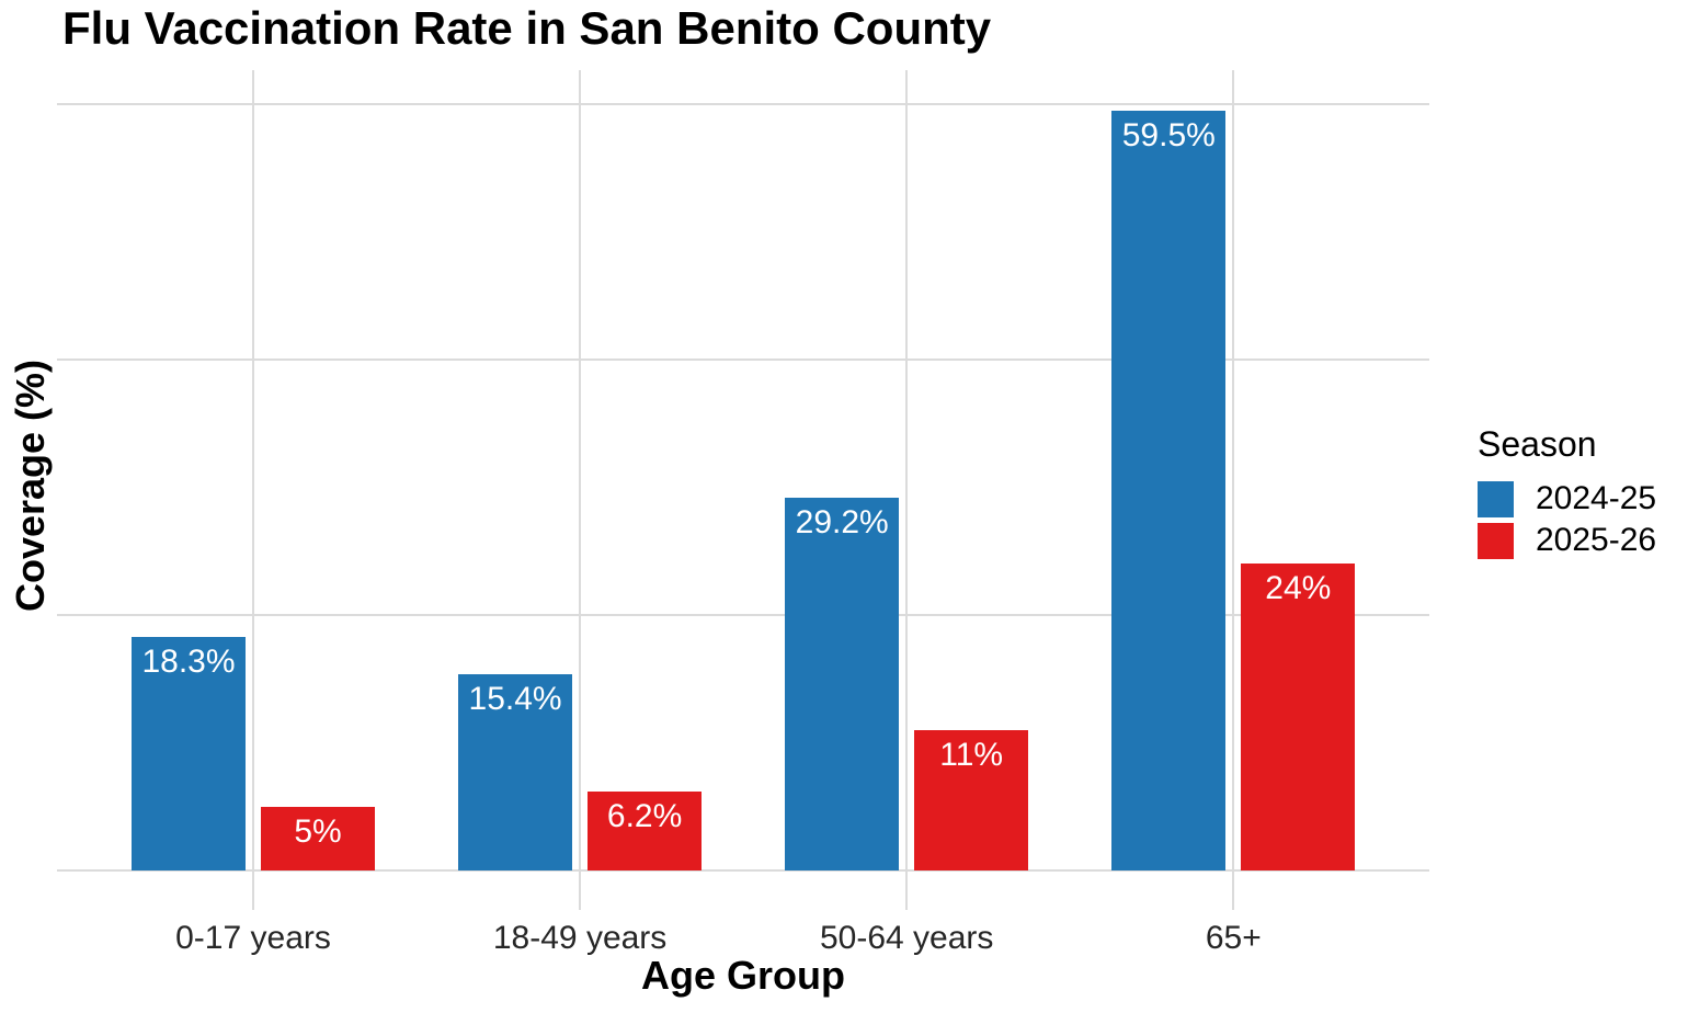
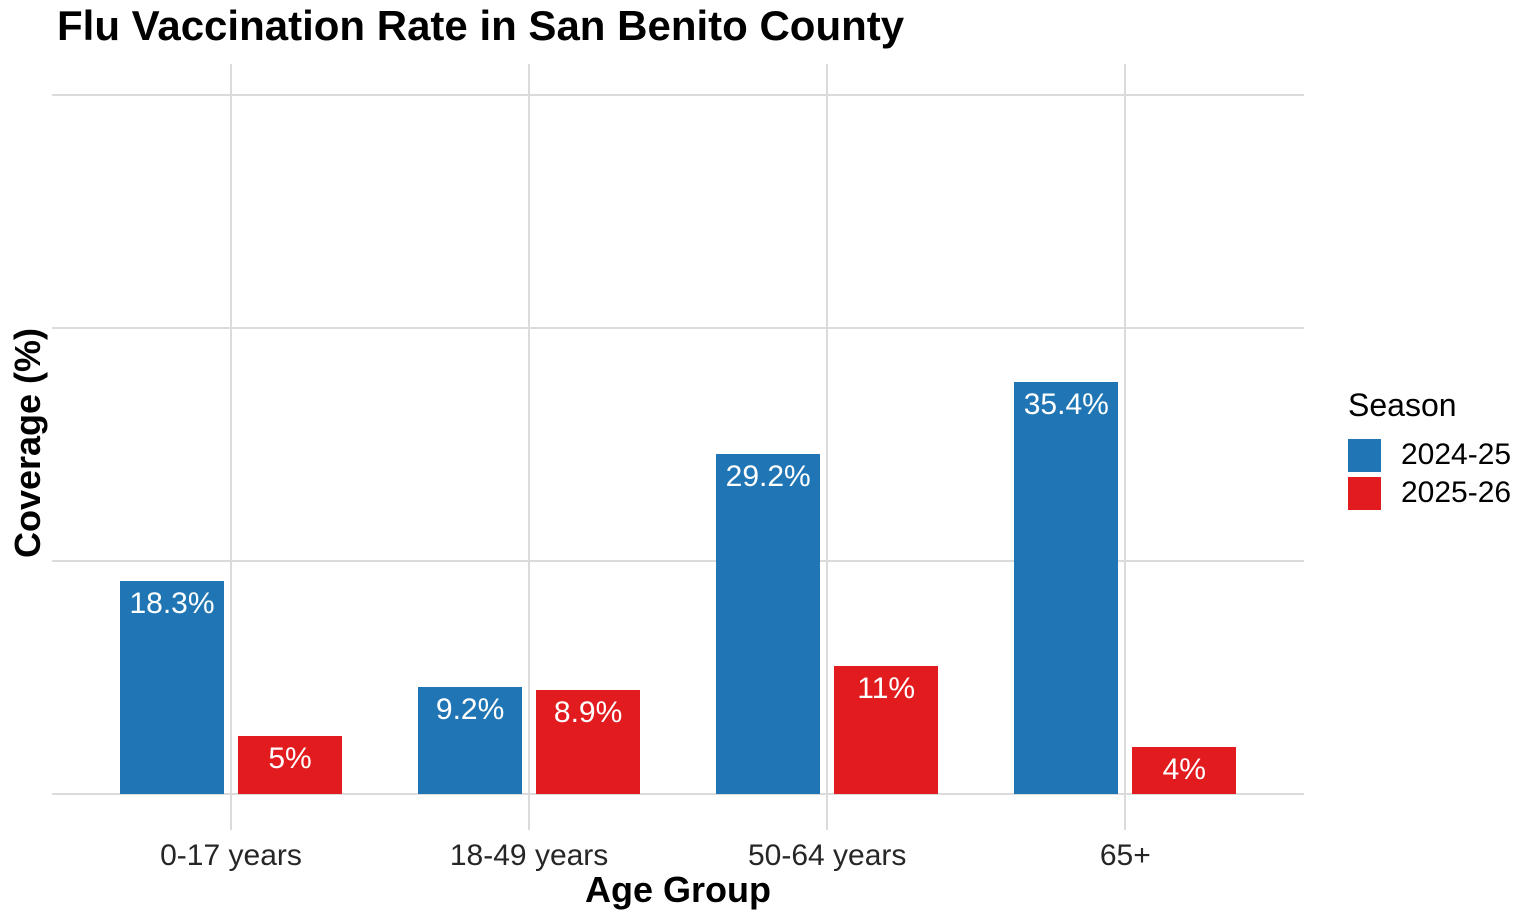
2024-25/18-49 years: 15.4% -> 9.2%
2025-26/18-49 years: 6.2% -> 8.9%
2024-25/65+: 59.5% -> 35.4%
2025-26/65+: 24% -> 4%
